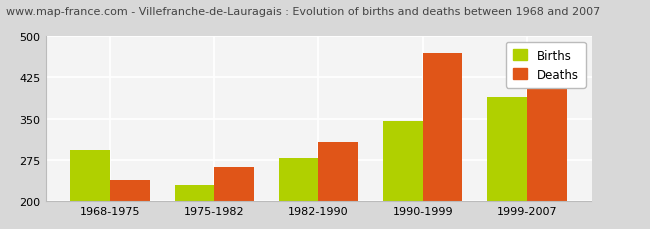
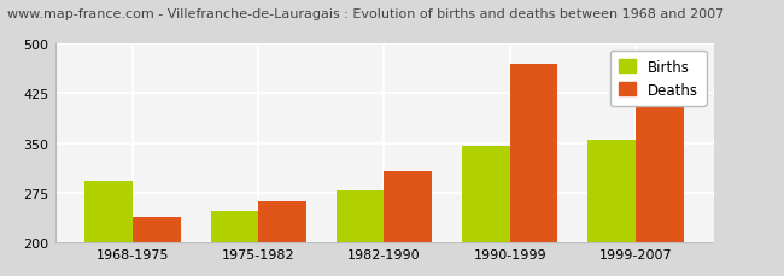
Births/1975-1982: 230 -> 248
Births/1999-2007: 390 -> 355
